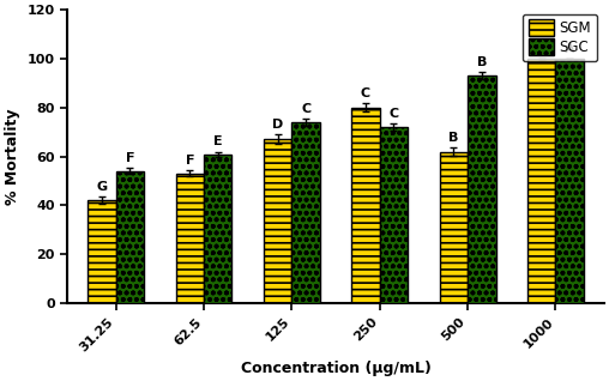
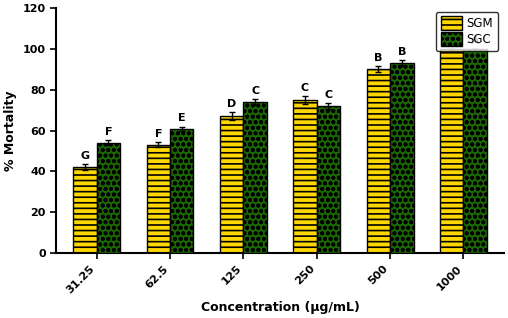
SGM/250: 80 -> 75
SGM/500: 62 -> 90
